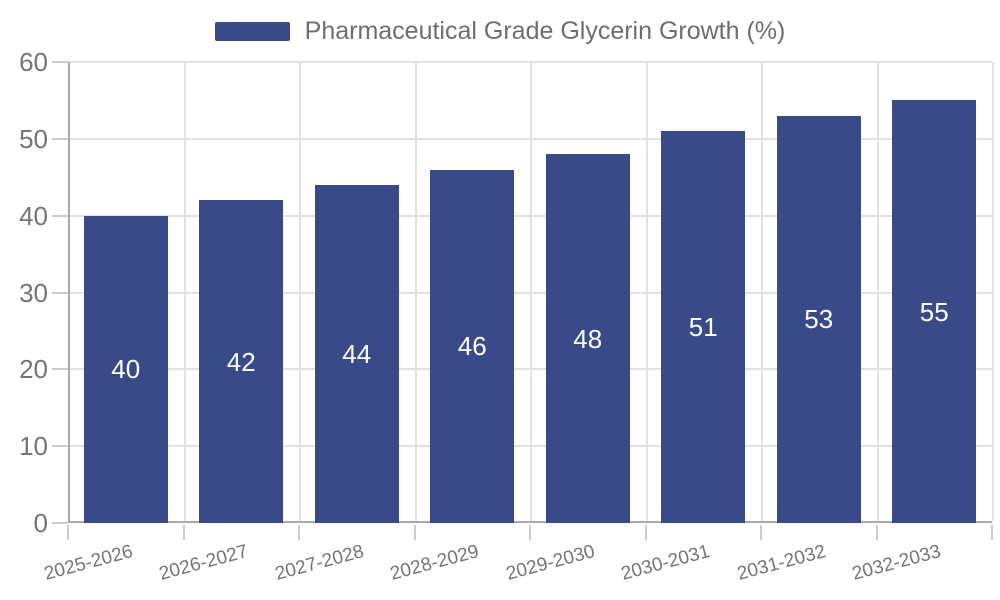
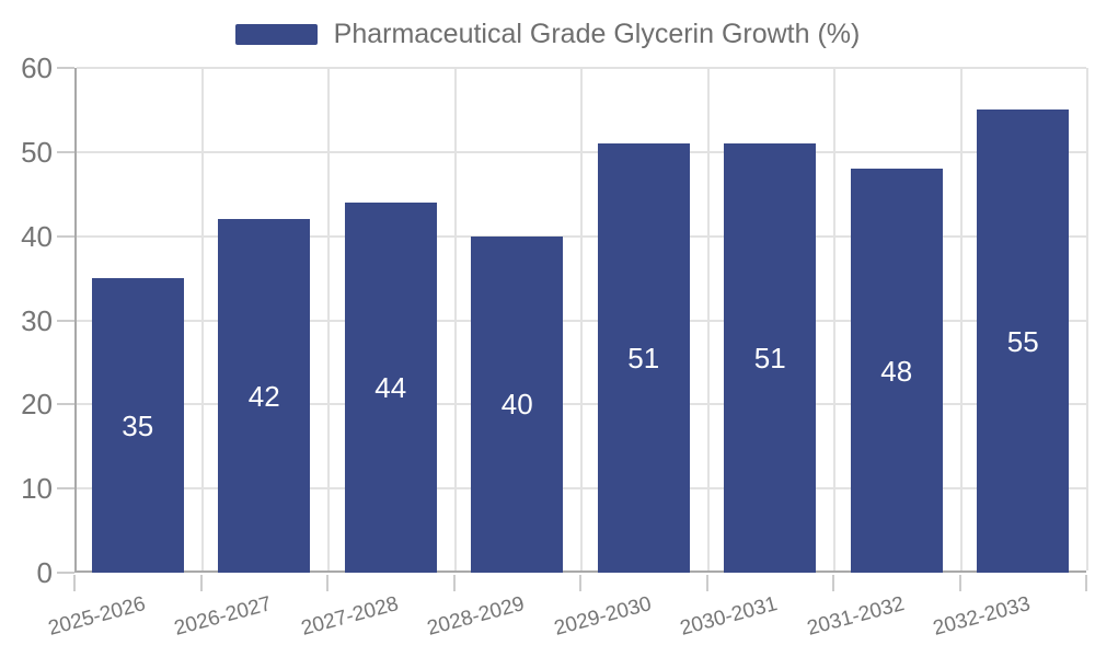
2025-2026: 40 -> 35
2028-2029: 46 -> 40
2029-2030: 48 -> 51
2031-2032: 53 -> 48
